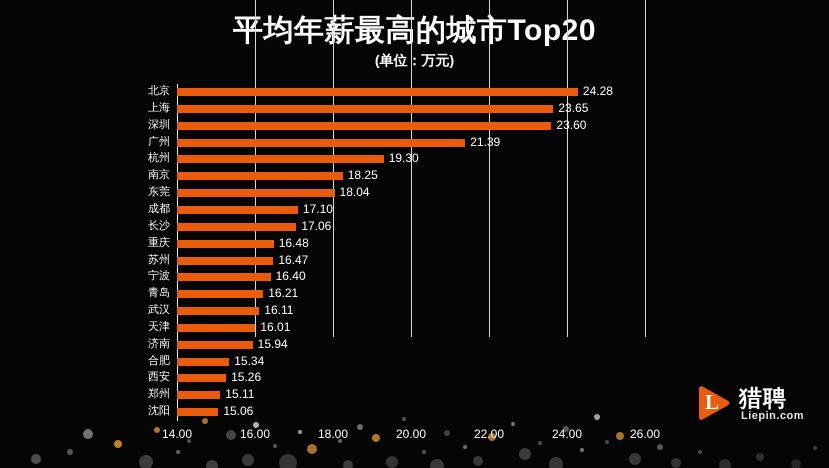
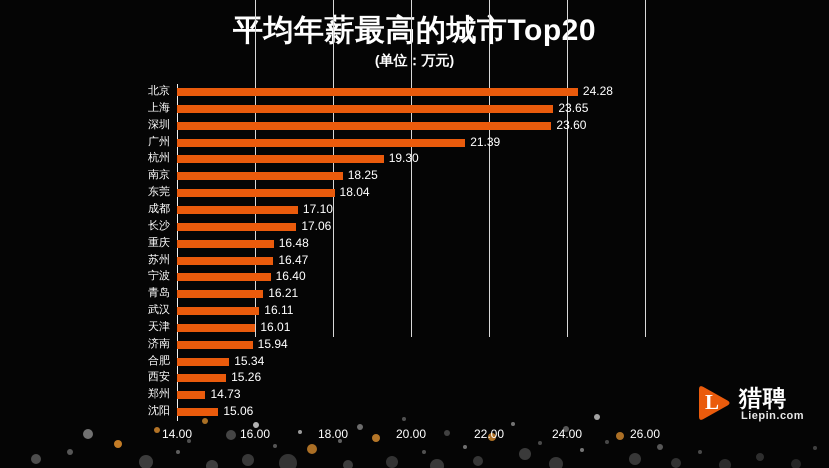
郑州: 15.11 -> 14.73
